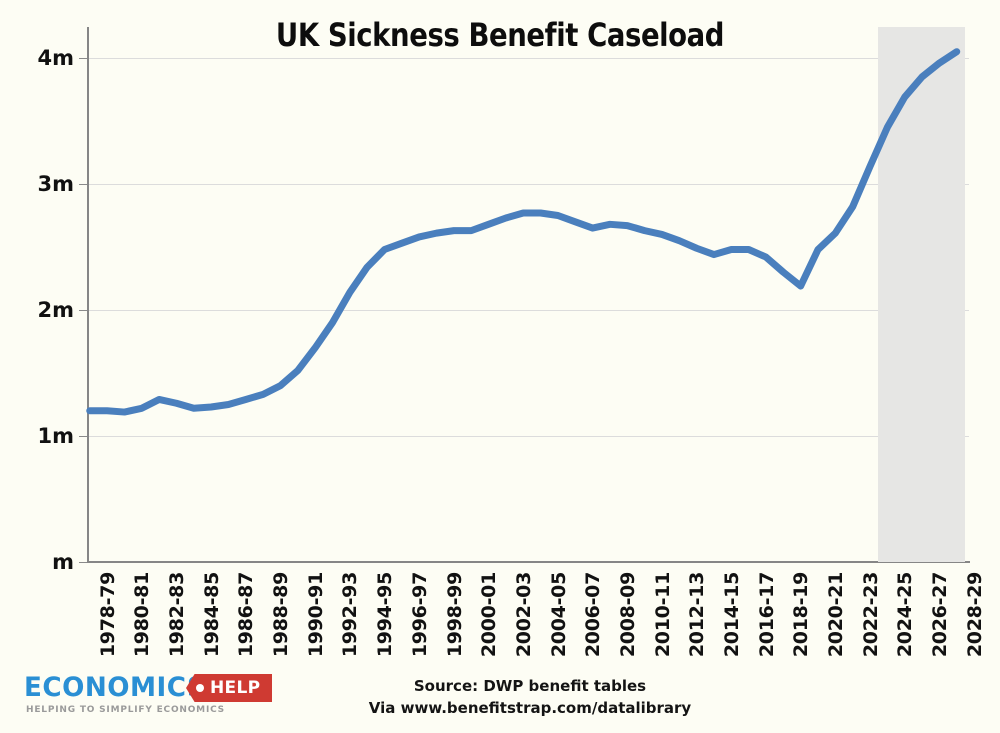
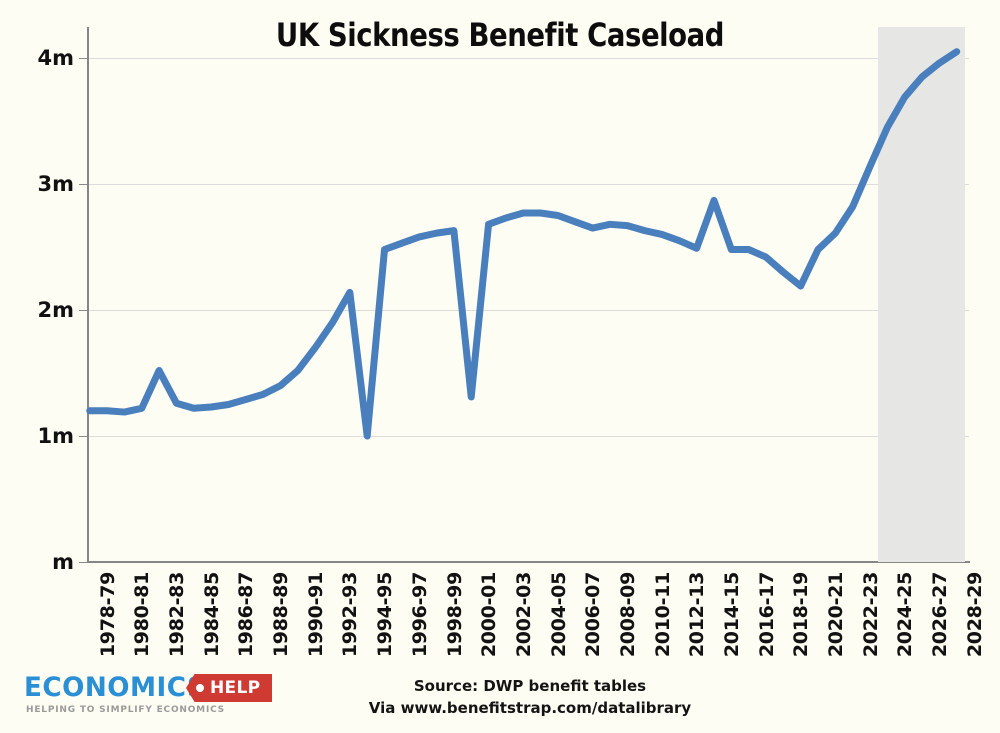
1982-83: 1.29m -> 1.52m
1994-95: 2.34m -> 1.00m
2000-01: 2.63m -> 1.31m
2014-15: 2.44m -> 2.87m
